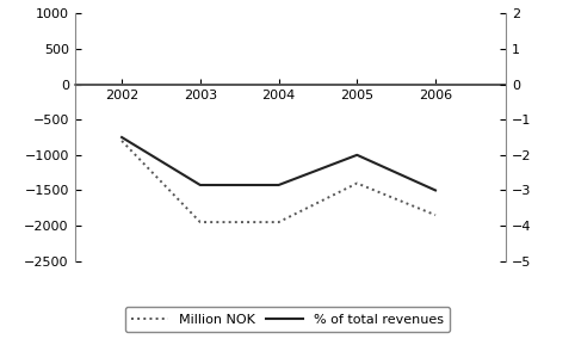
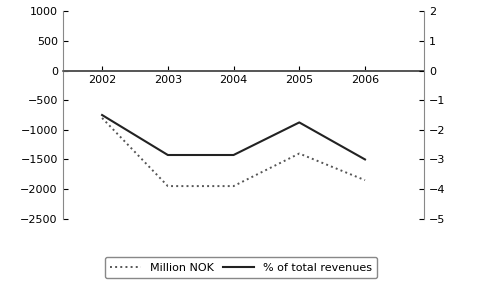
% of total revenues/2005: -2.00 -> -1.75
